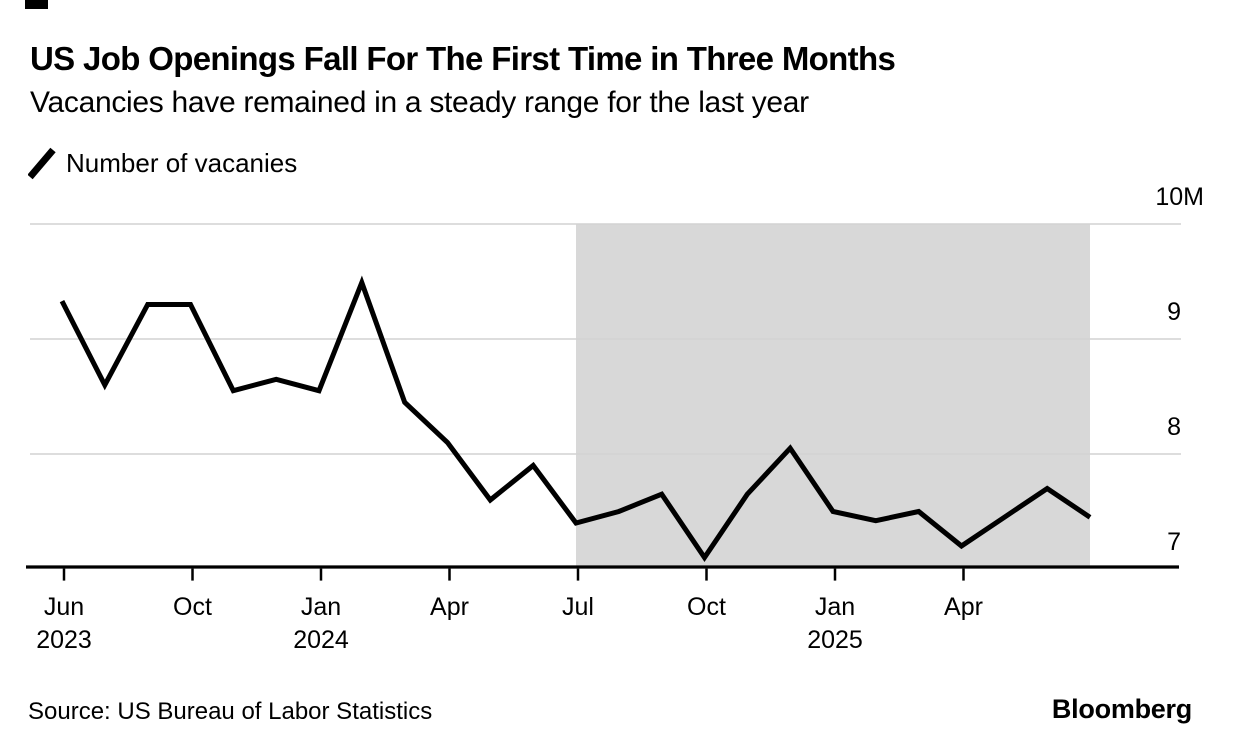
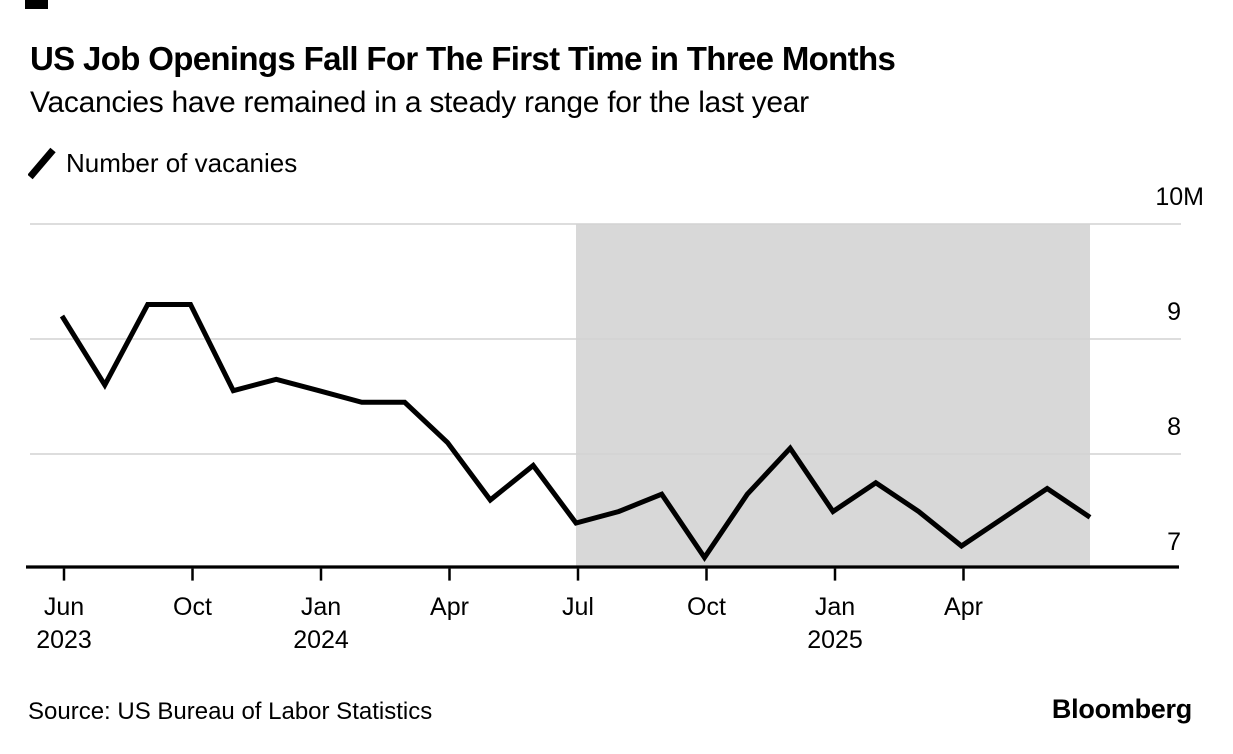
Jun 2023: 9.33 -> 9.20
Jan 2024: 9.49 -> 8.45
Jan 2025: 7.42 -> 7.75
